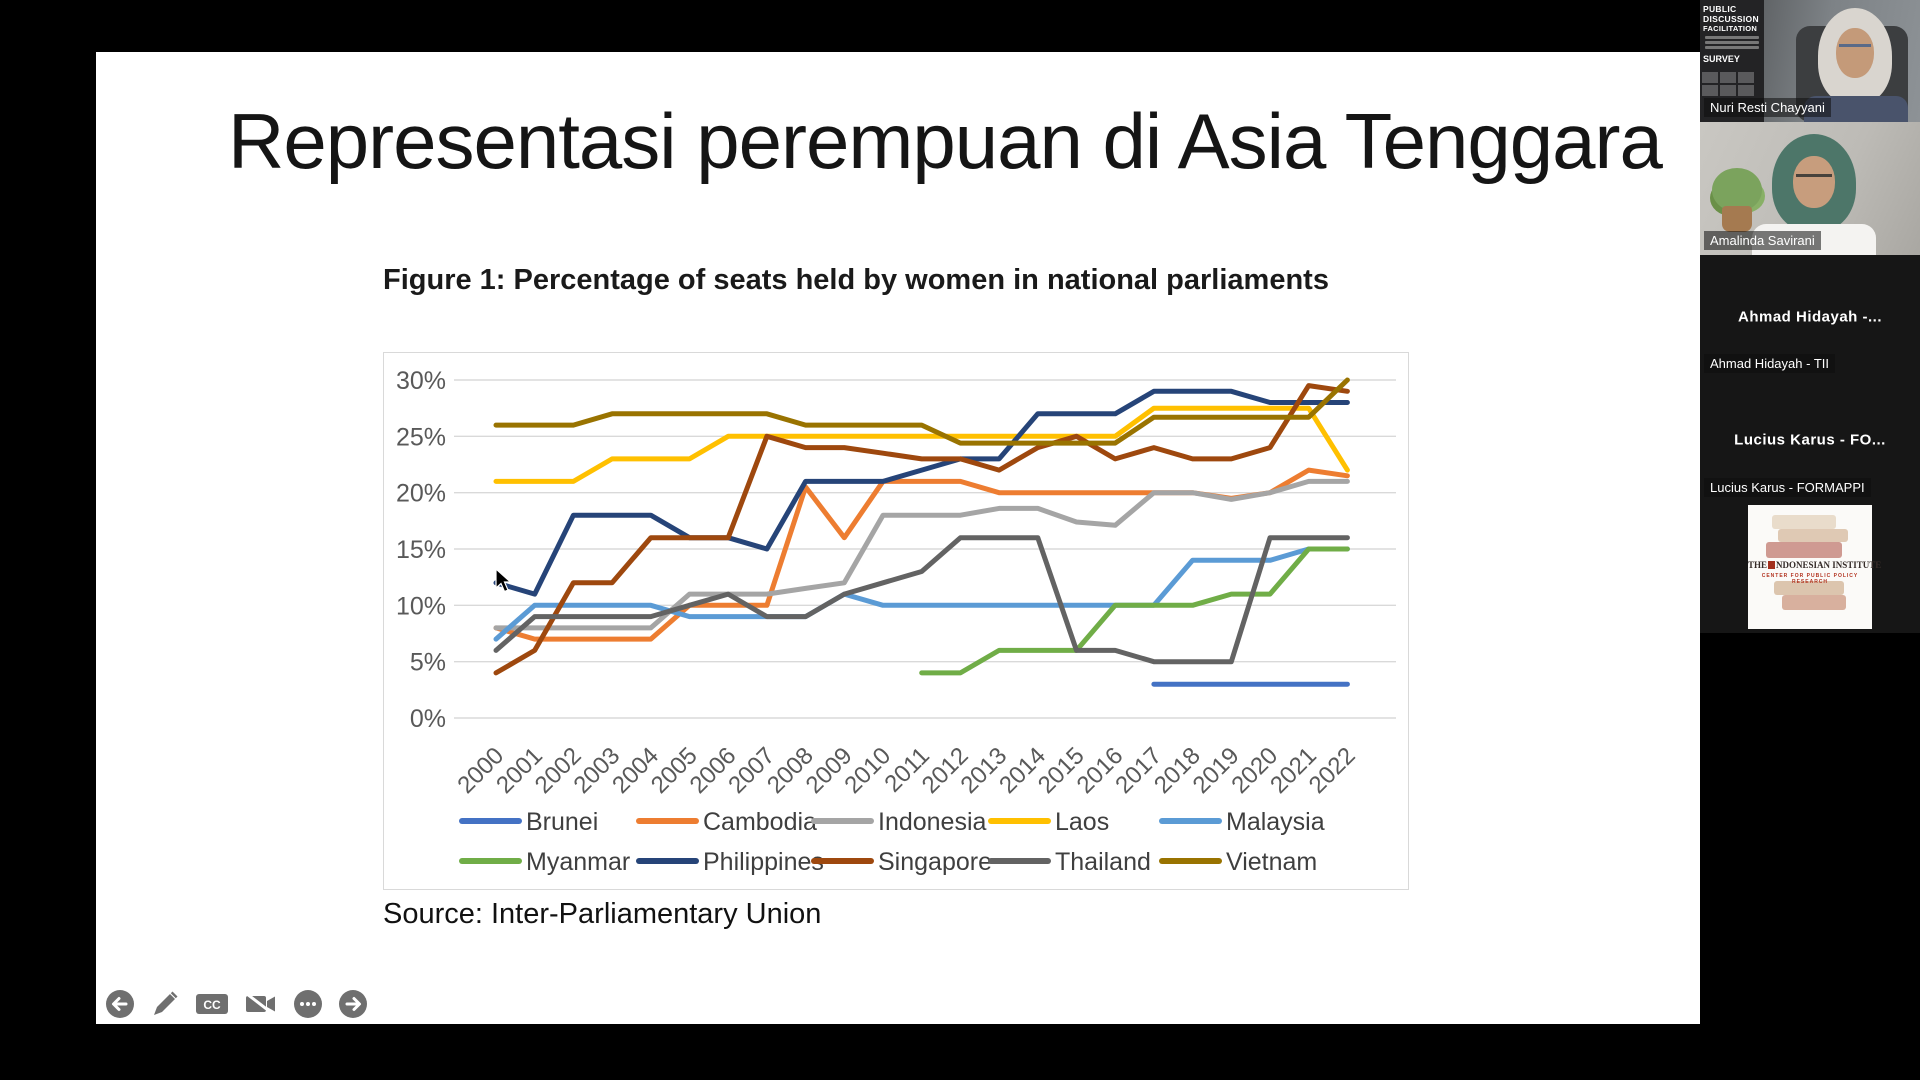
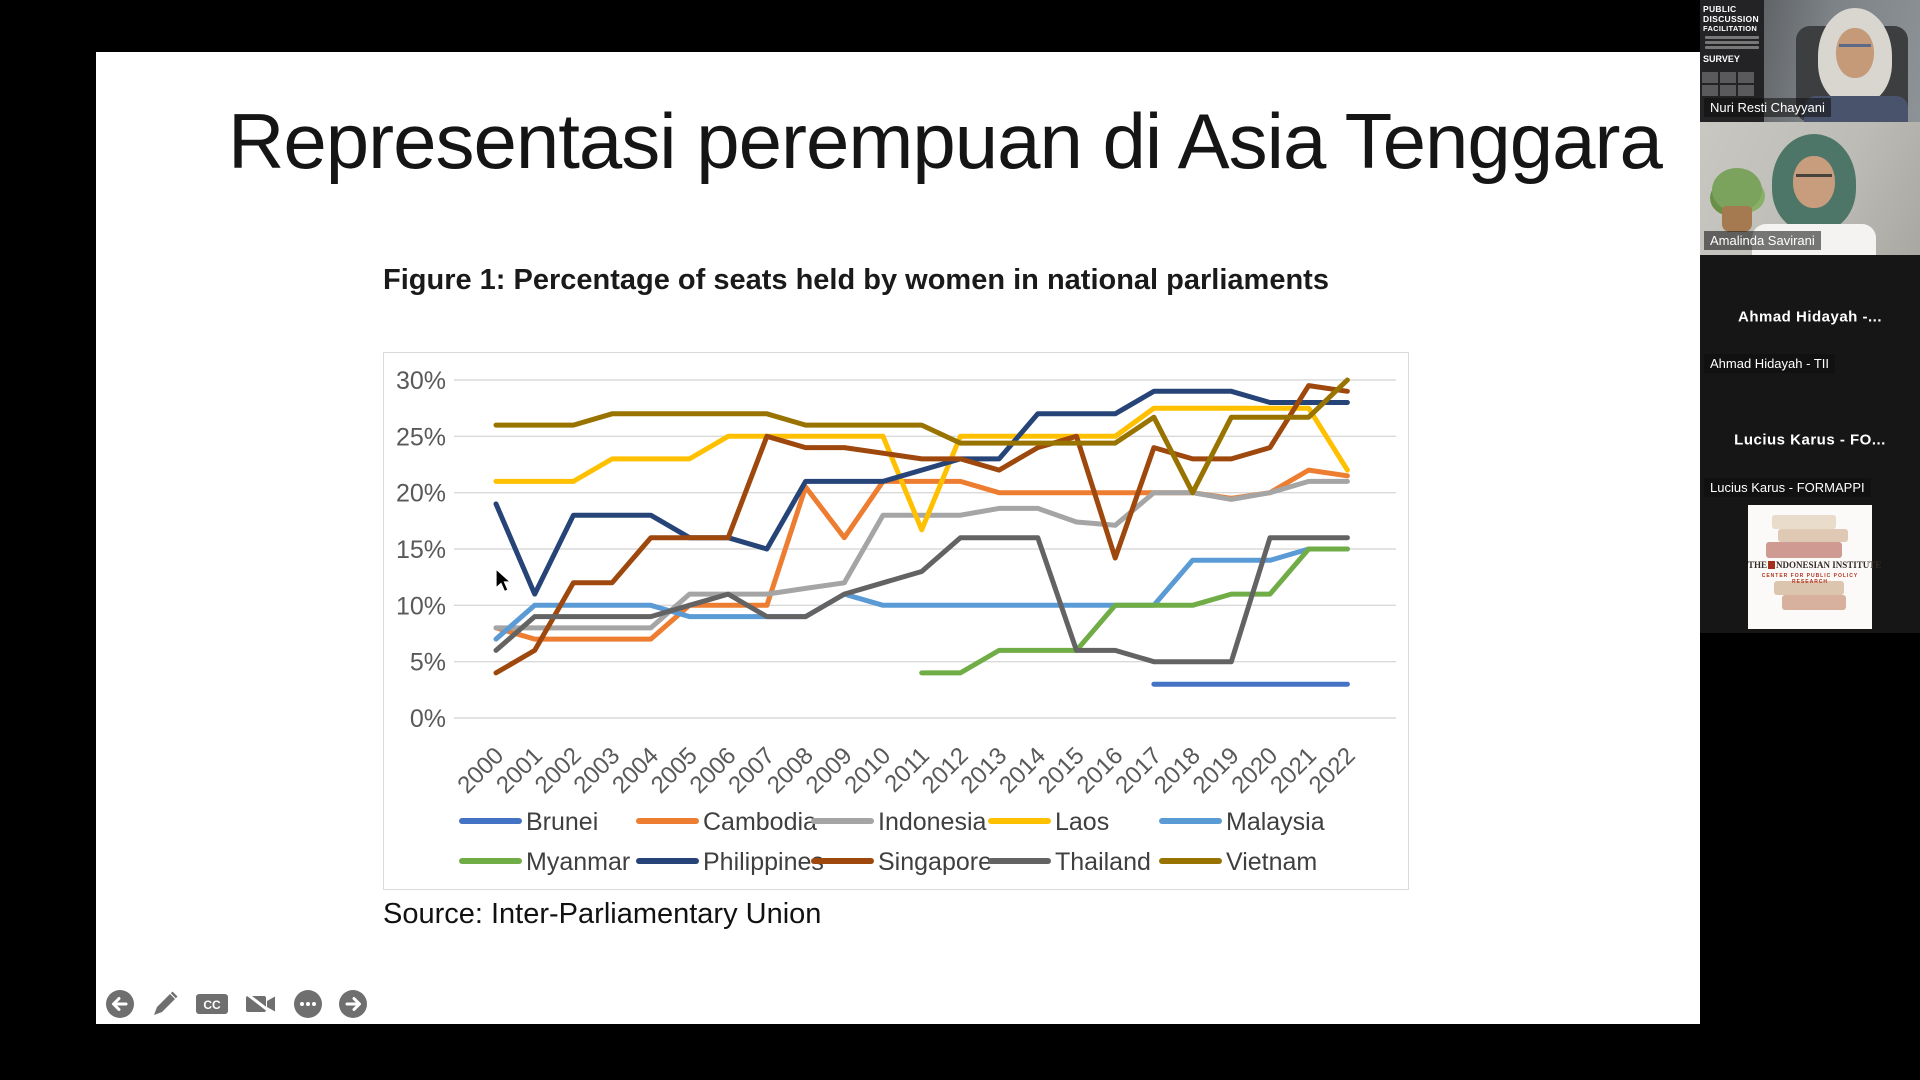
Philippines/2000: 12% -> 19%
Laos/2011: 25.0% -> 16.7%
Singapore/2016: 23.0% -> 14.2%
Vietnam/2018: 26.7% -> 20.0%
